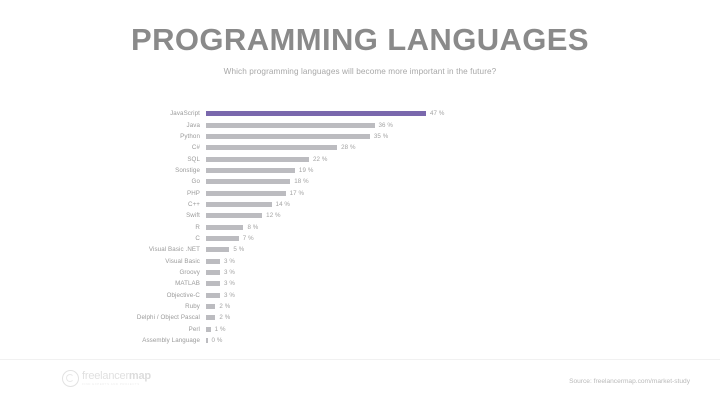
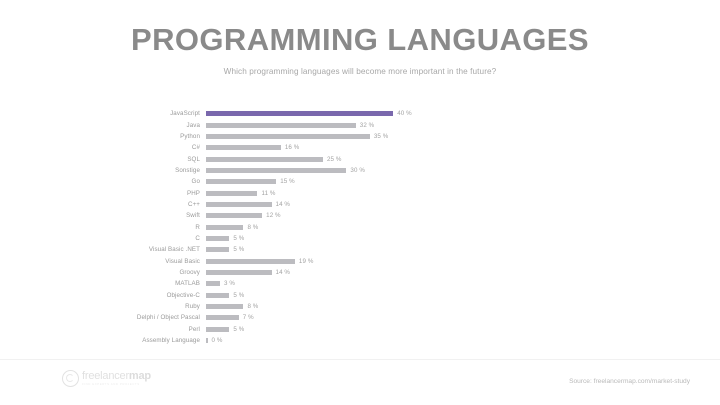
JavaScript: 47 -> 40
Java: 36 -> 32
C#: 28 -> 16
SQL: 22 -> 25
Sonstige: 19 -> 30
Go: 18 -> 15
PHP: 17 -> 11
C: 7 -> 5
Visual Basic: 3 -> 19
Groovy: 3 -> 14
Objective-C: 3 -> 5
Ruby: 2 -> 8
Delphi / Object Pascal: 2 -> 7
Perl: 1 -> 5
